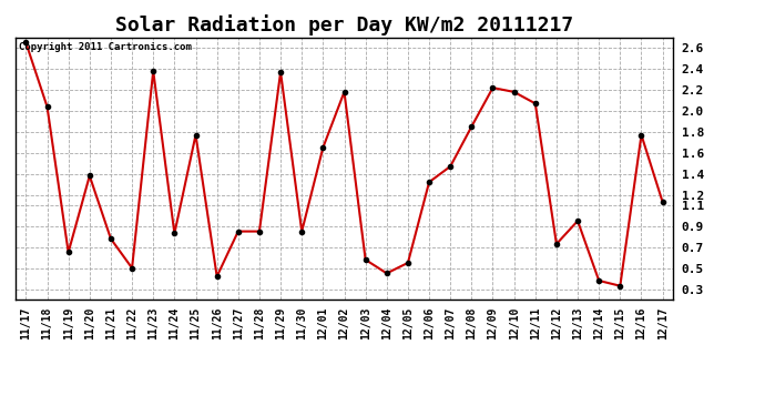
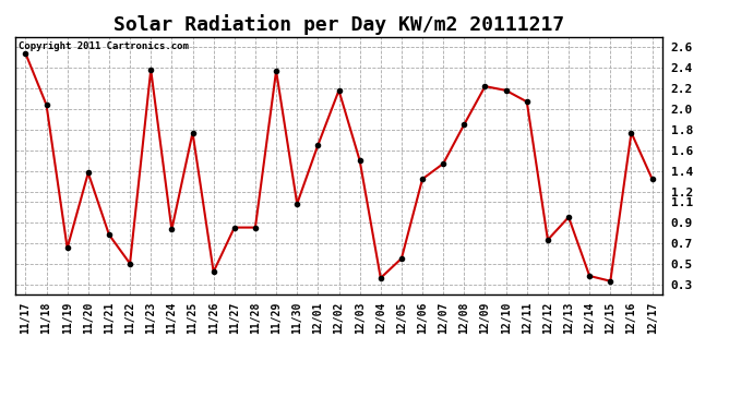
11/17: 2.65 -> 2.54
11/30: 0.85 -> 1.08
12/03: 0.58 -> 1.50
12/04: 0.45 -> 0.36
12/17: 1.13 -> 1.32
